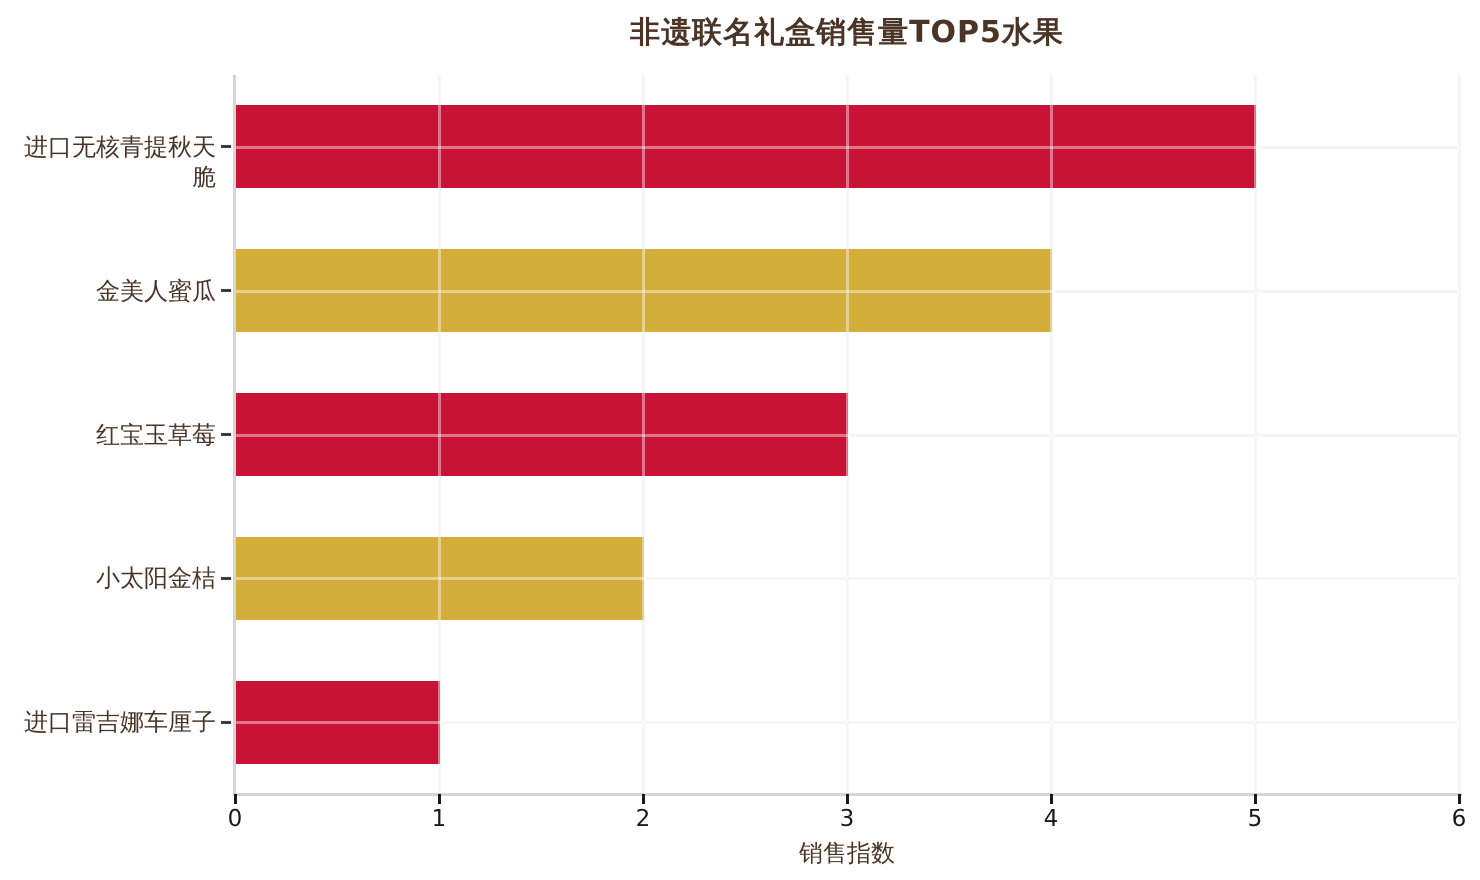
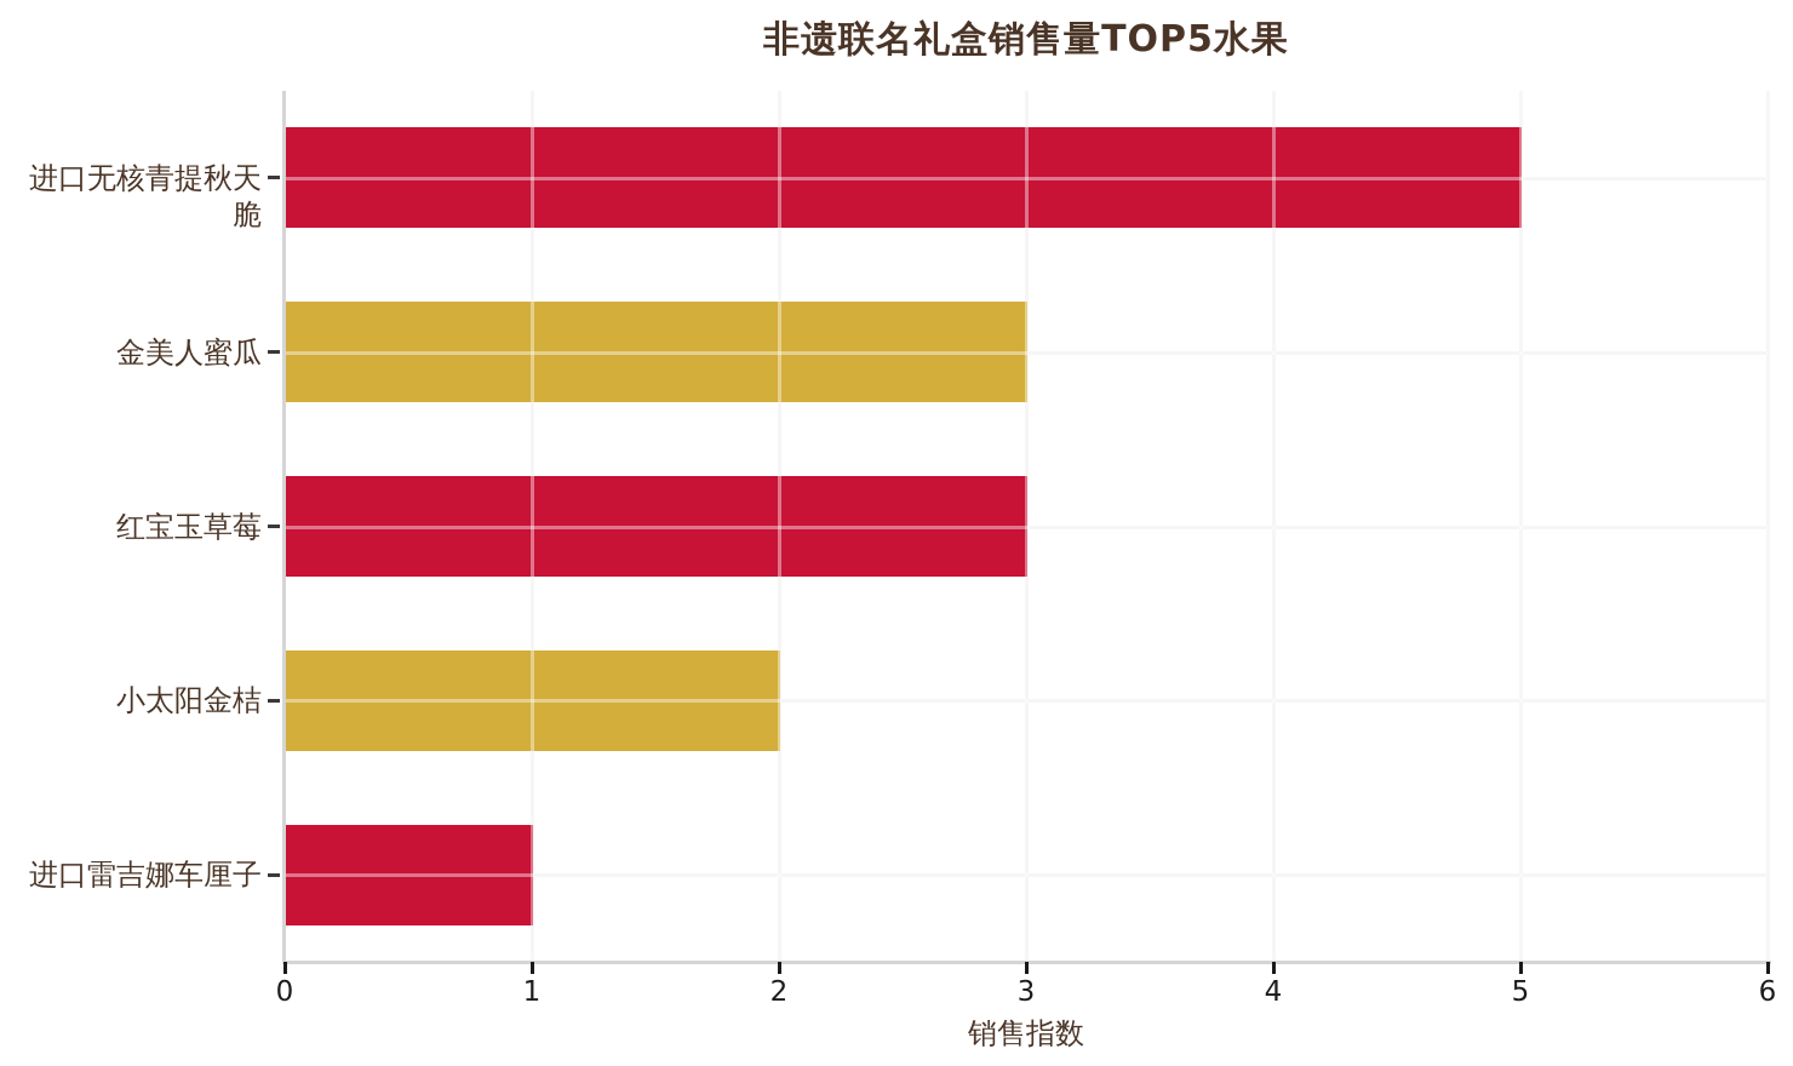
金美人蜜瓜: 4 -> 3
